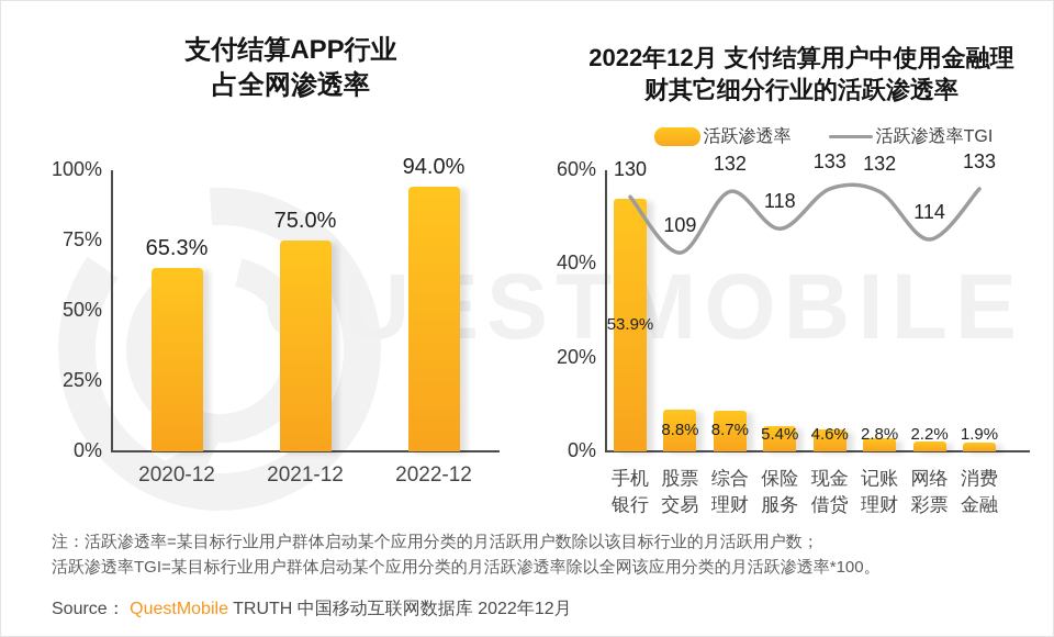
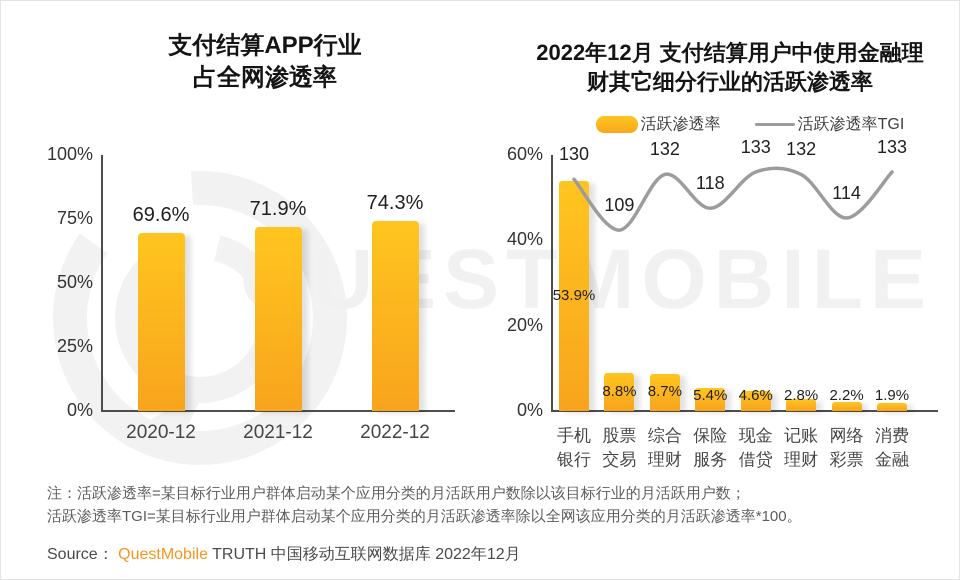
支付结算APP行业 占全网渗透率/2020-12: 65.3% -> 69.6%
支付结算APP行业 占全网渗透率/2021-12: 75.0% -> 71.9%
支付结算APP行业 占全网渗透率/2022-12: 94.0% -> 74.3%
